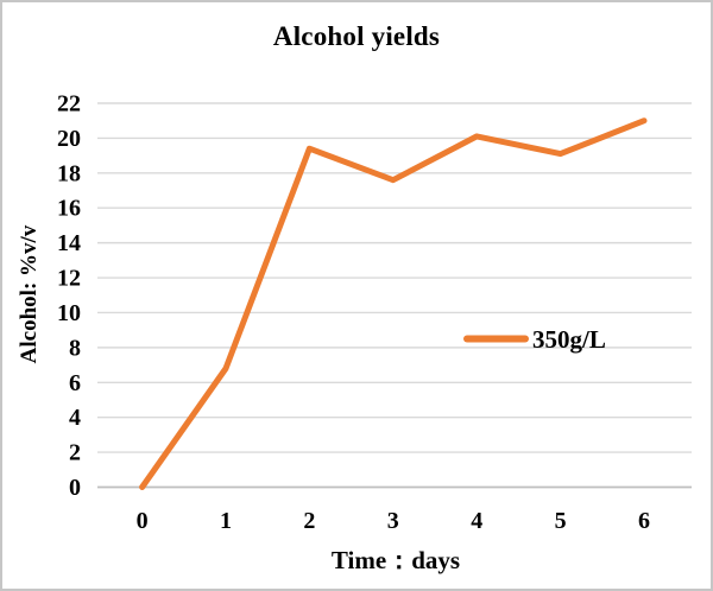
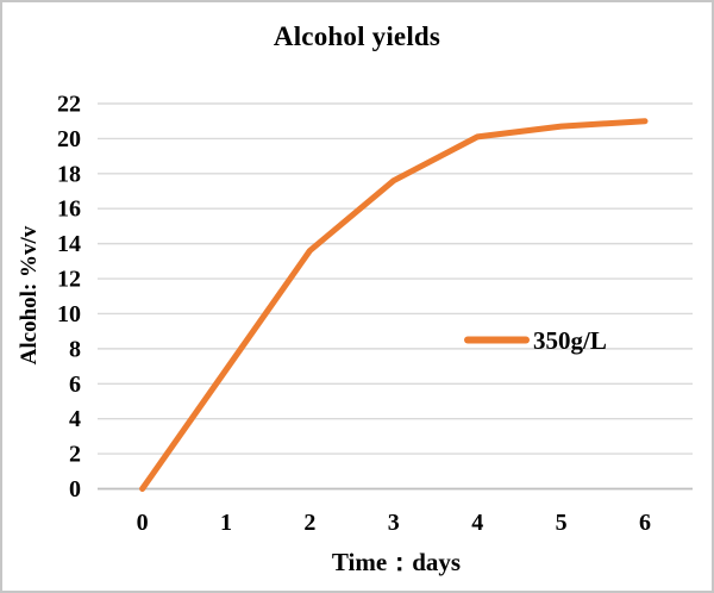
2: 19.4 -> 13.6
5: 19.1 -> 20.7
